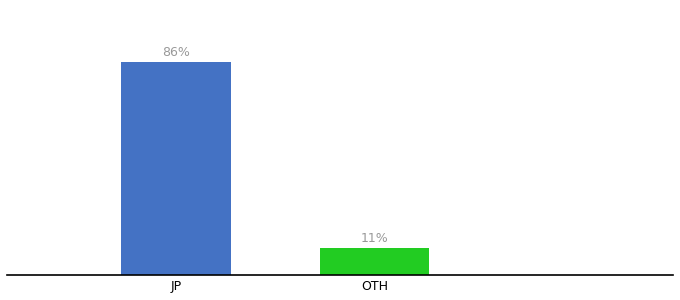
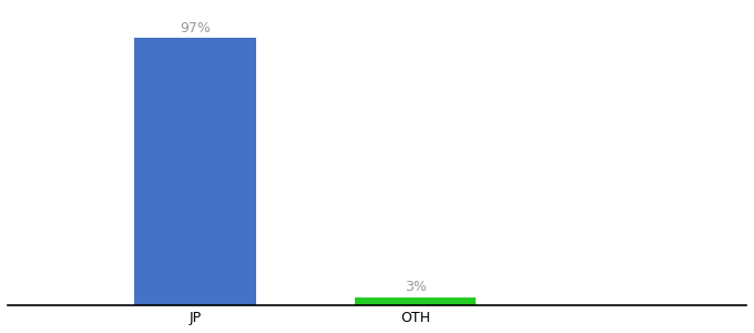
JP: 86% -> 97%
OTH: 11% -> 3%
